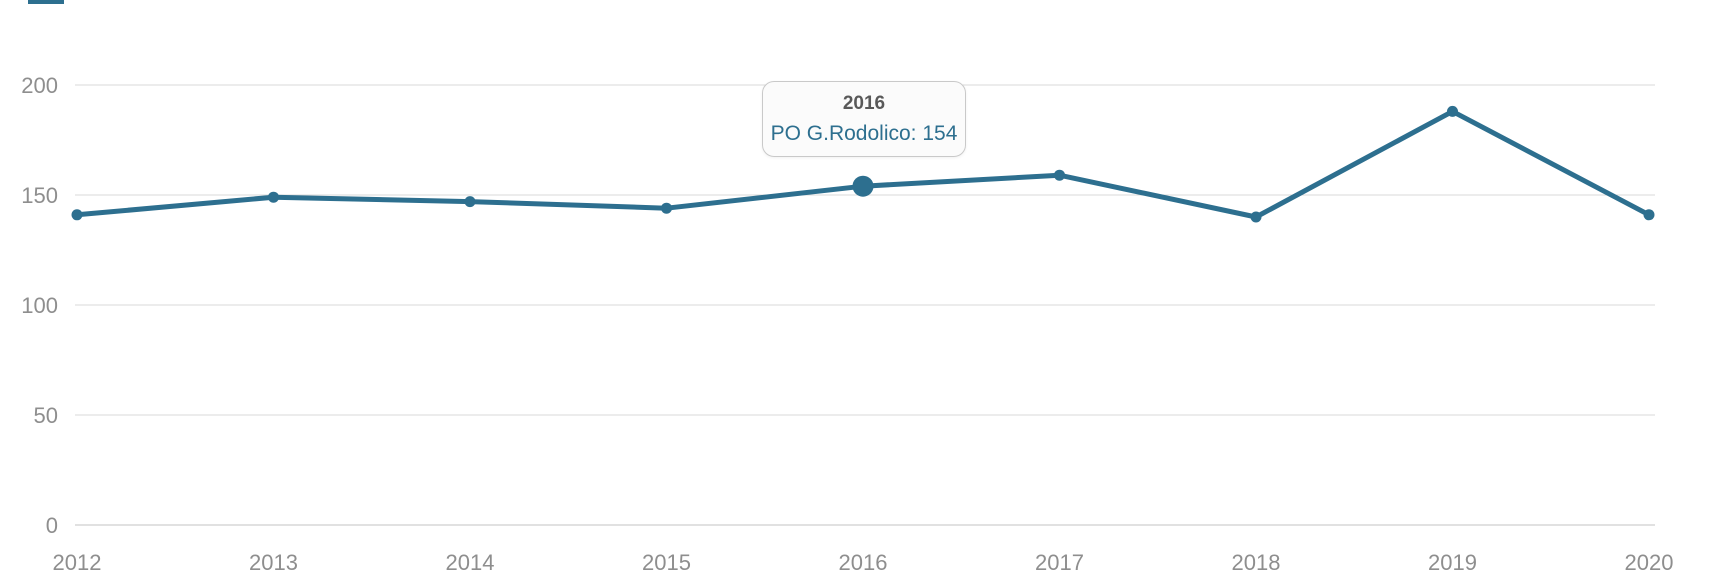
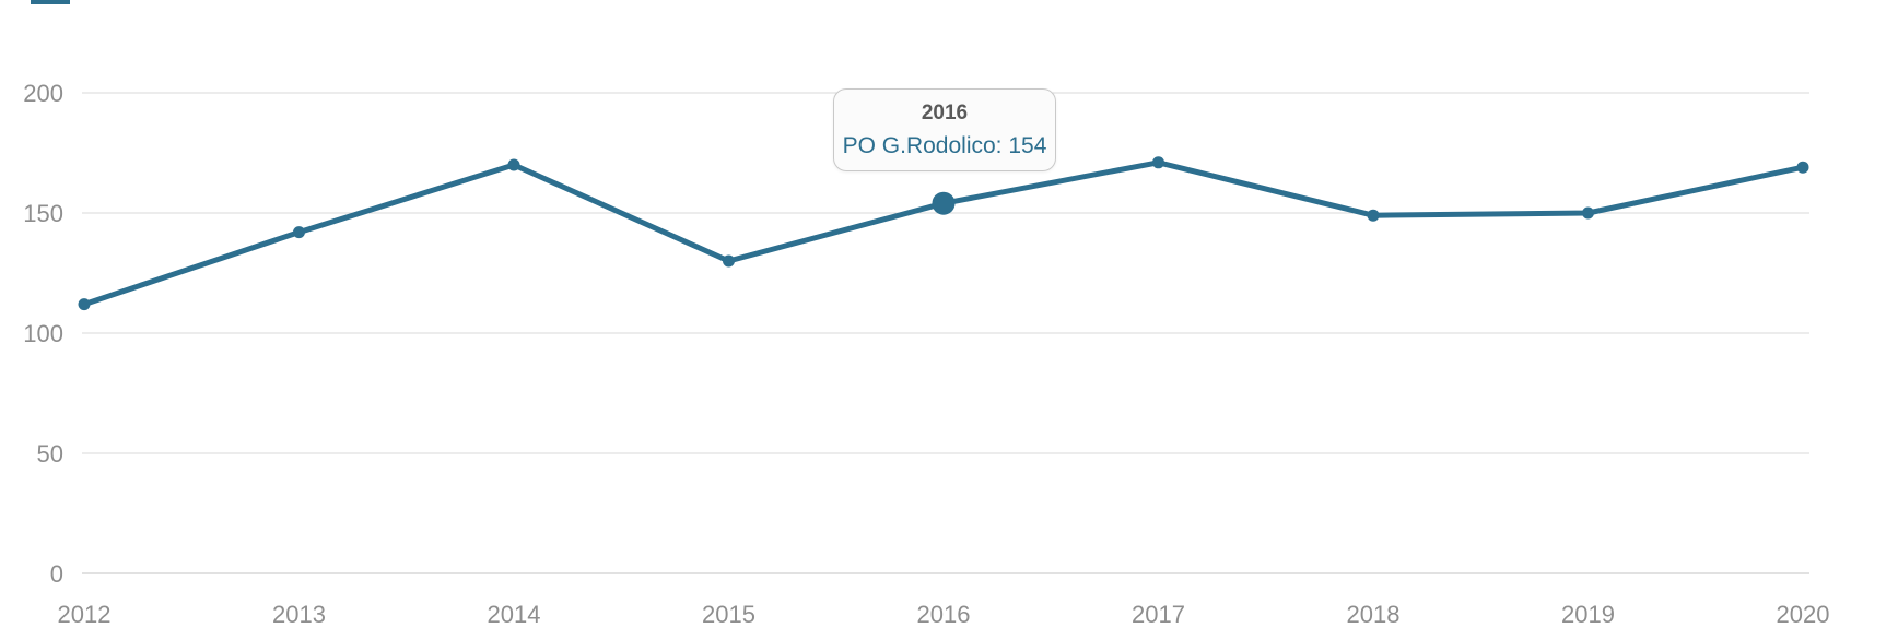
2012: 141 -> 112
2013: 149 -> 142
2014: 147 -> 170
2015: 144 -> 130
2017: 159 -> 171
2018: 140 -> 149
2019: 188 -> 150
2020: 141 -> 169
